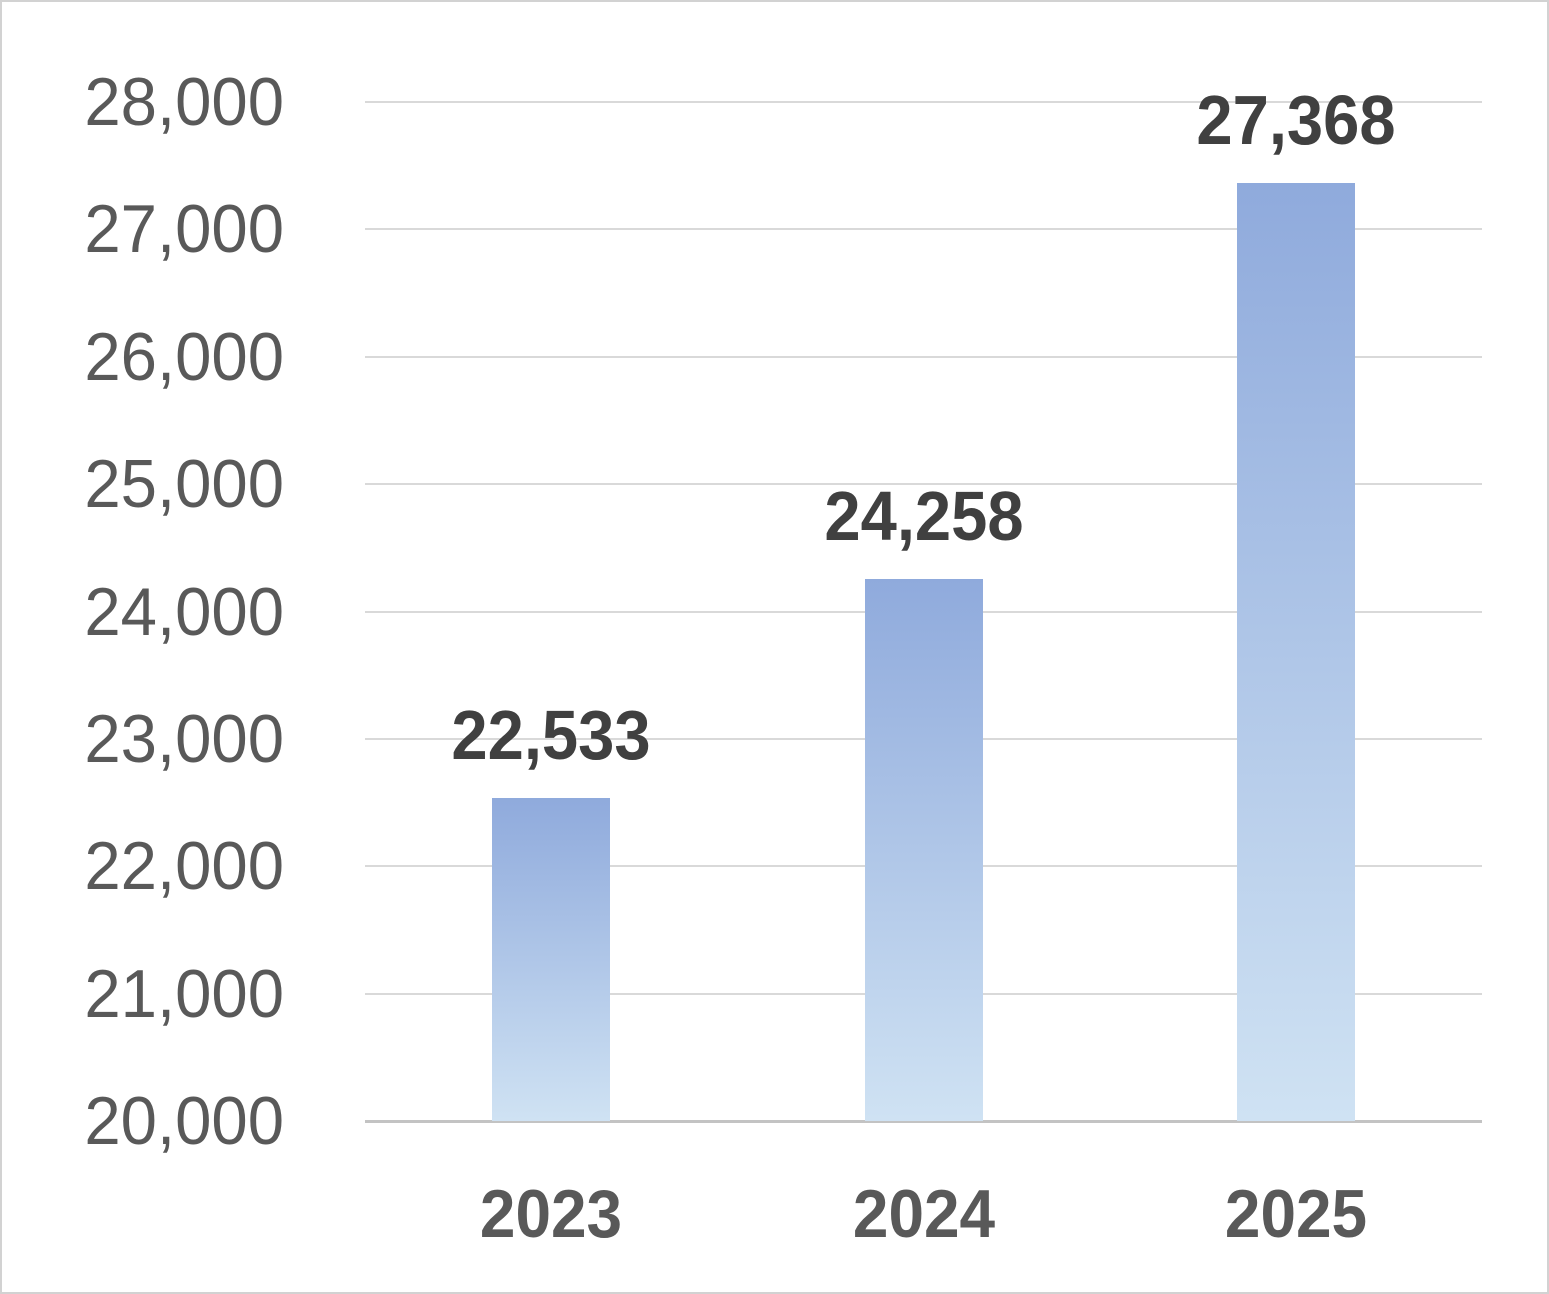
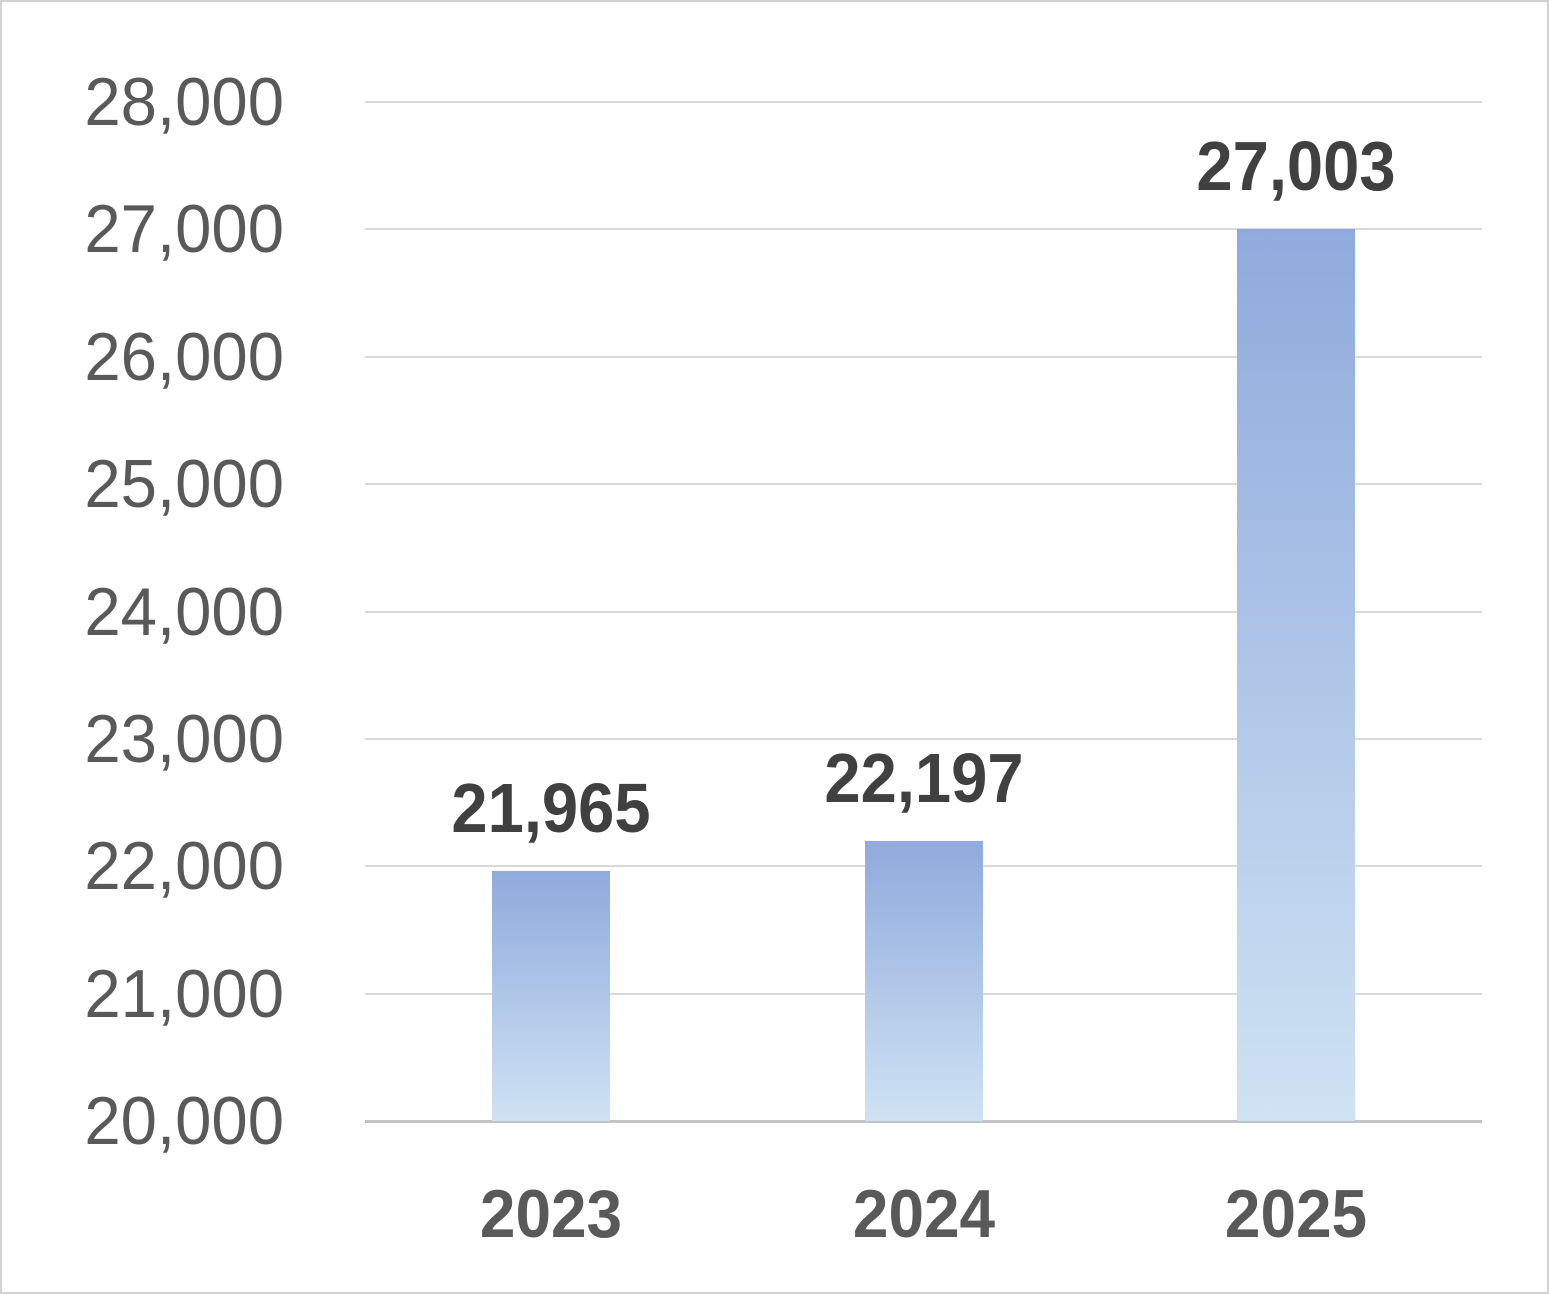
2023: 22,533 -> 21,965
2024: 24,258 -> 22,197
2025: 27,368 -> 27,003
